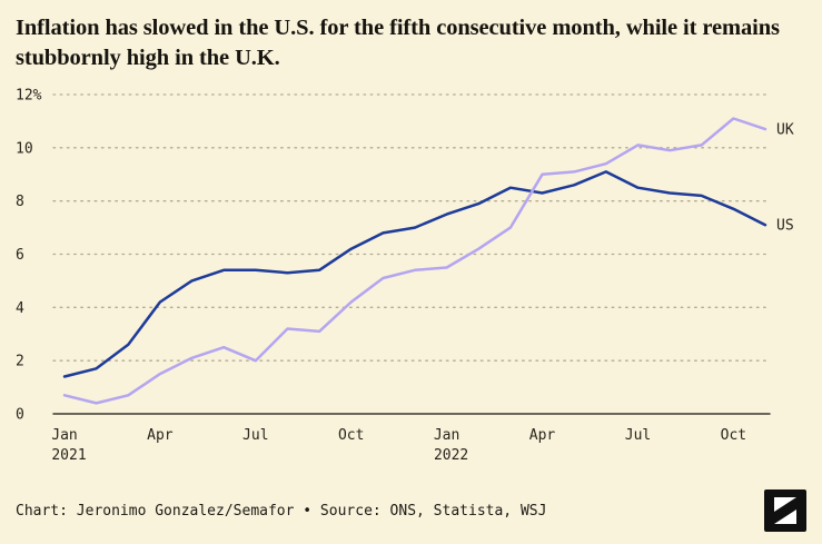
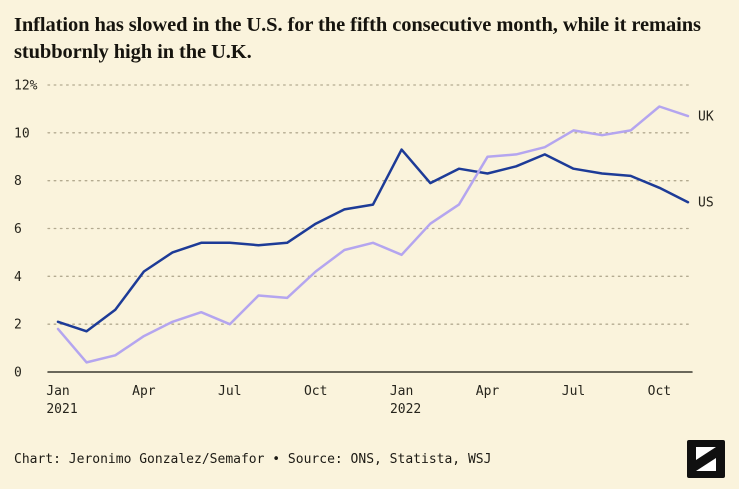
US/Jan 2021: 1.4% -> 2.1%
UK/Jan 2021: 0.7% -> 1.8%
US/Jan 2022: 7.5% -> 9.3%
UK/Jan 2022: 5.5% -> 4.9%
